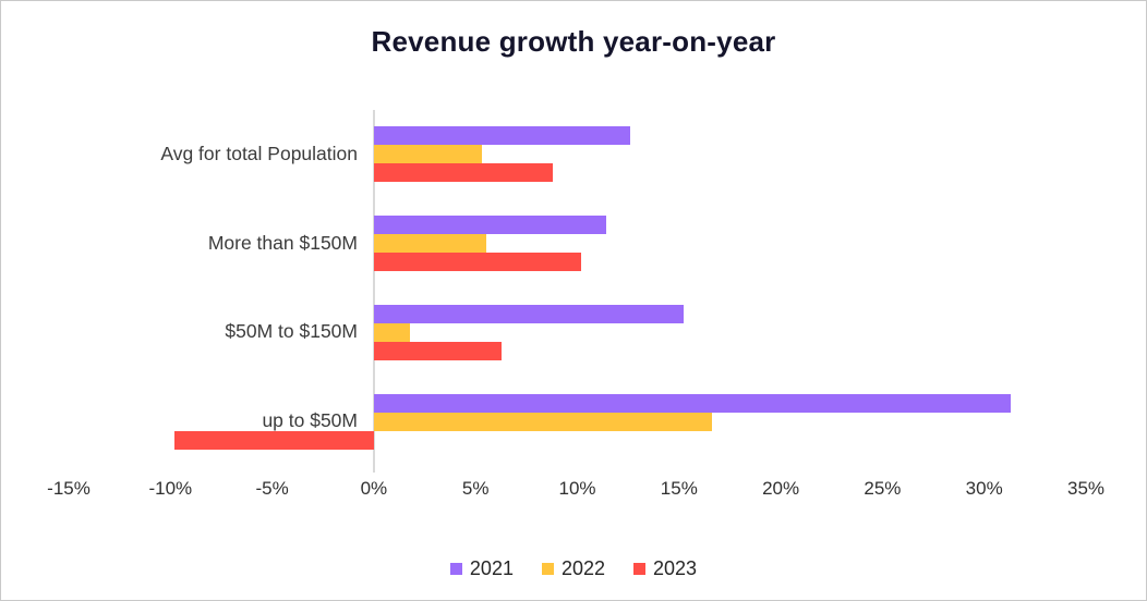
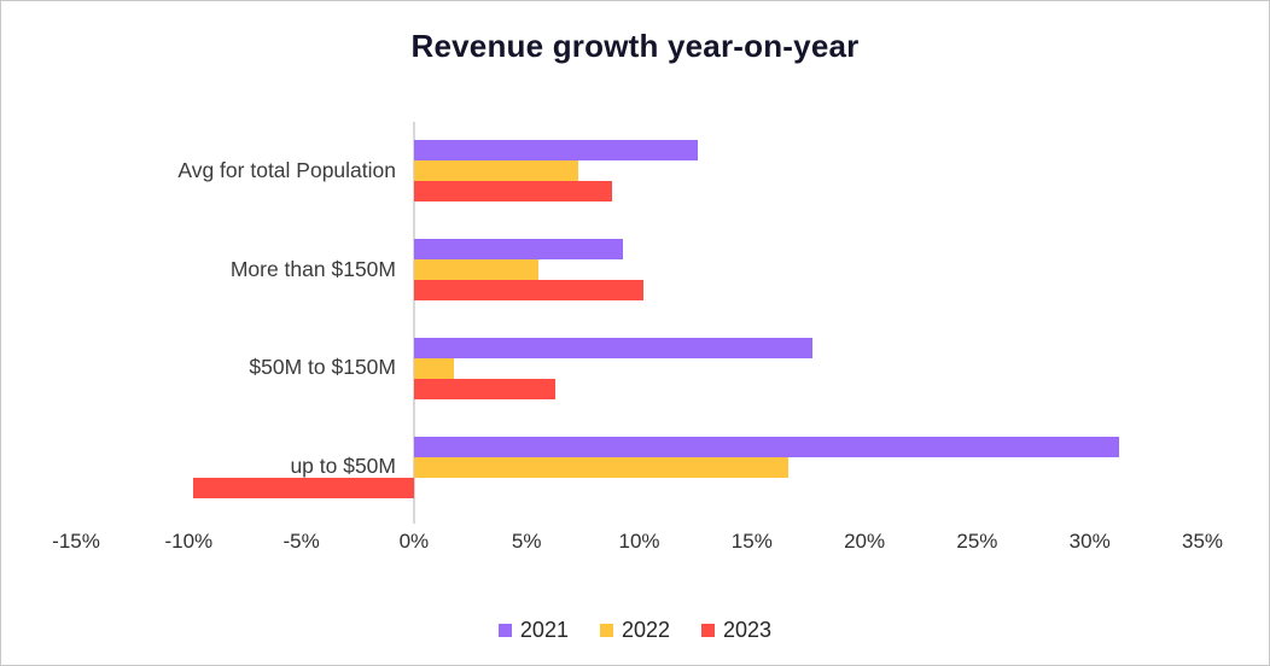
2022/Avg for total Population: 5.3% -> 7.3%
2021/More than $150M: 11.4% -> 9.3%
2021/$50M to $150M: 15.2% -> 17.7%
